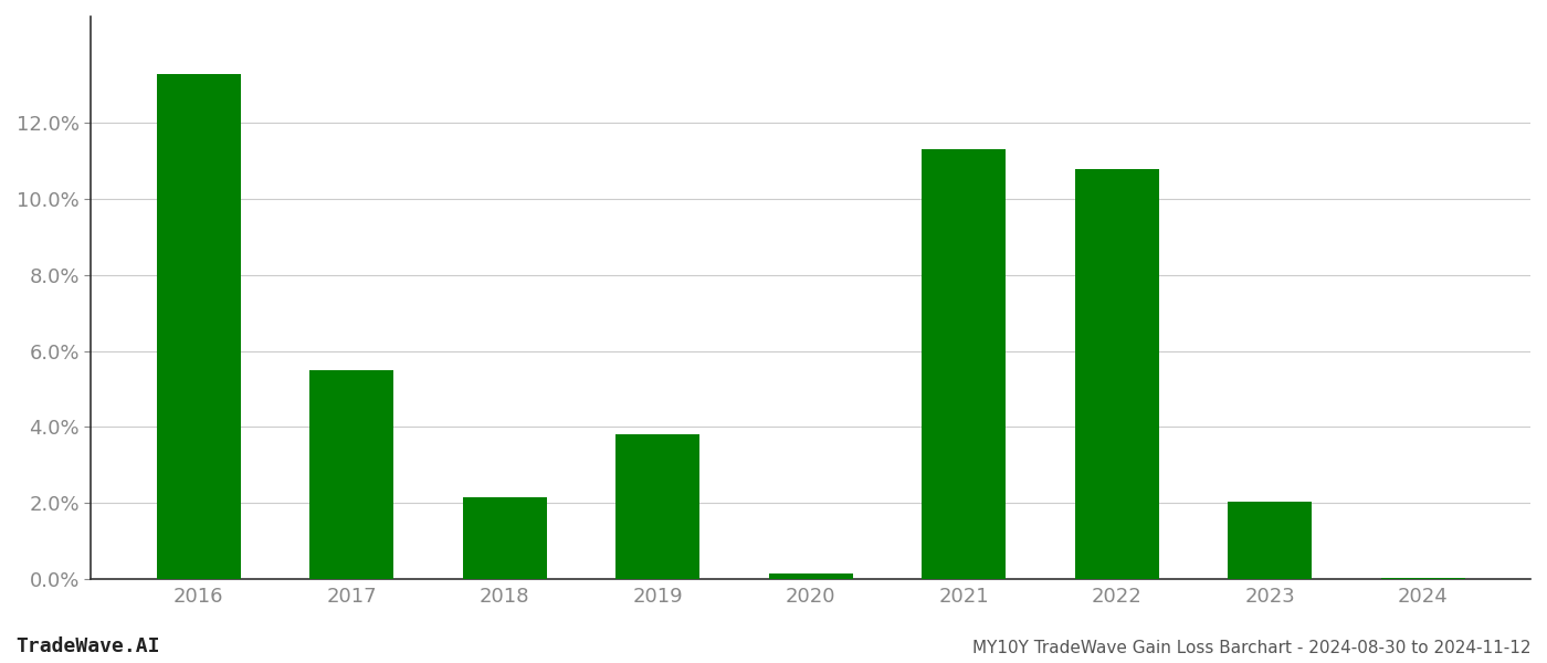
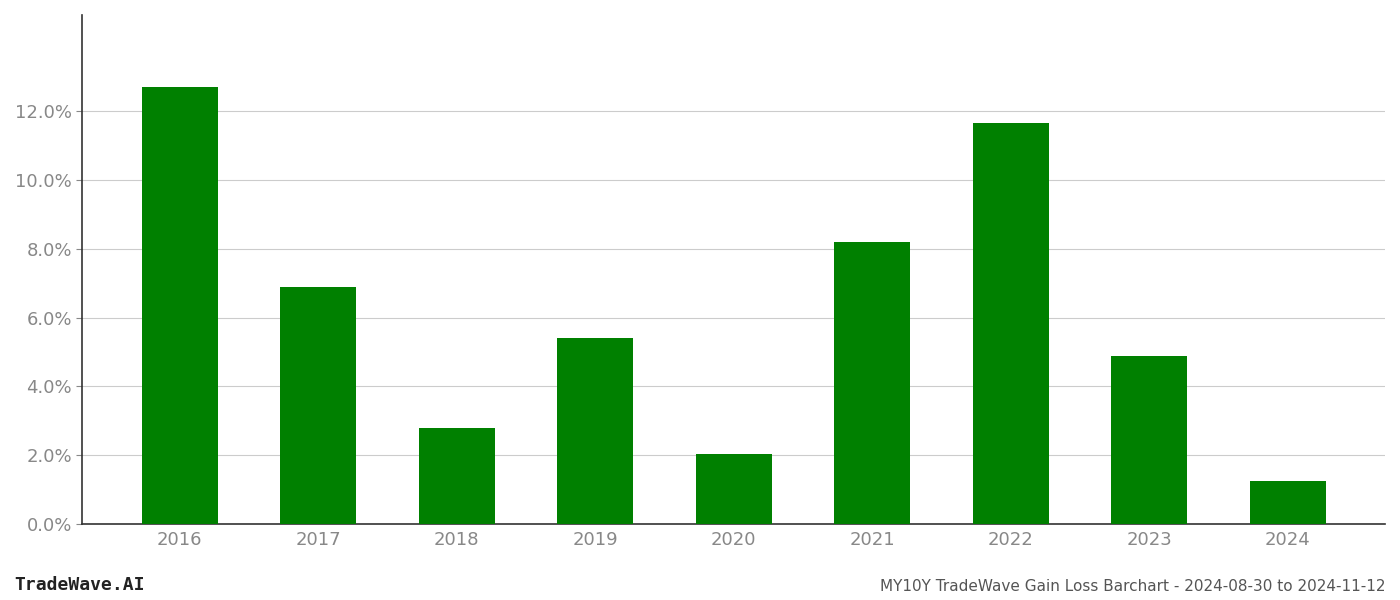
2016: 13.30% -> 12.70%
2017: 5.50% -> 6.90%
2018: 2.15% -> 2.80%
2019: 3.80% -> 5.40%
2020: 0.15% -> 2.05%
2021: 11.30% -> 8.20%
2022: 10.80% -> 11.65%
2023: 2.05% -> 4.90%
2024: 0.02% -> 1.25%
